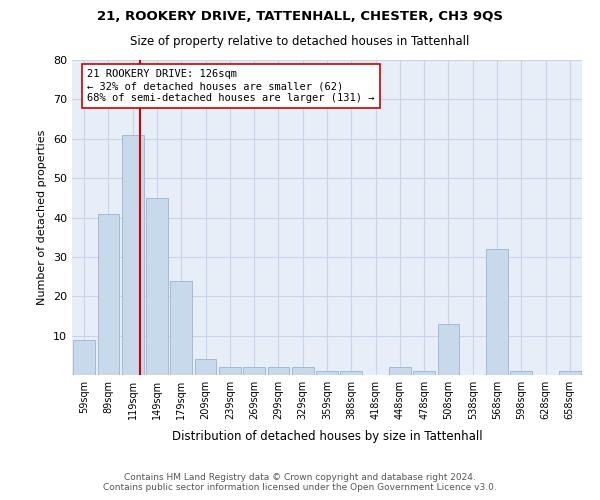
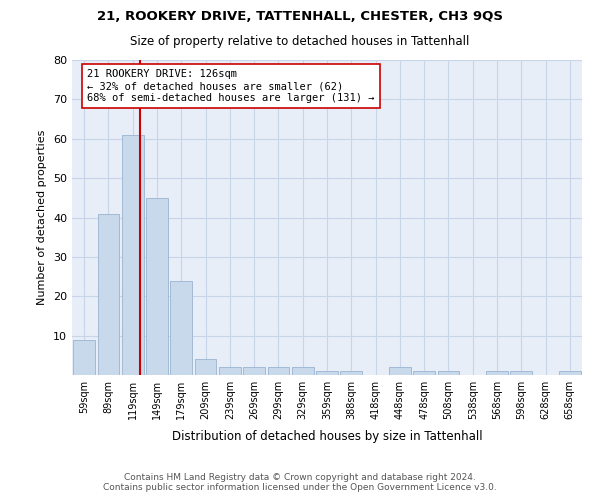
508sqm: 13 -> 1
568sqm: 32 -> 1
